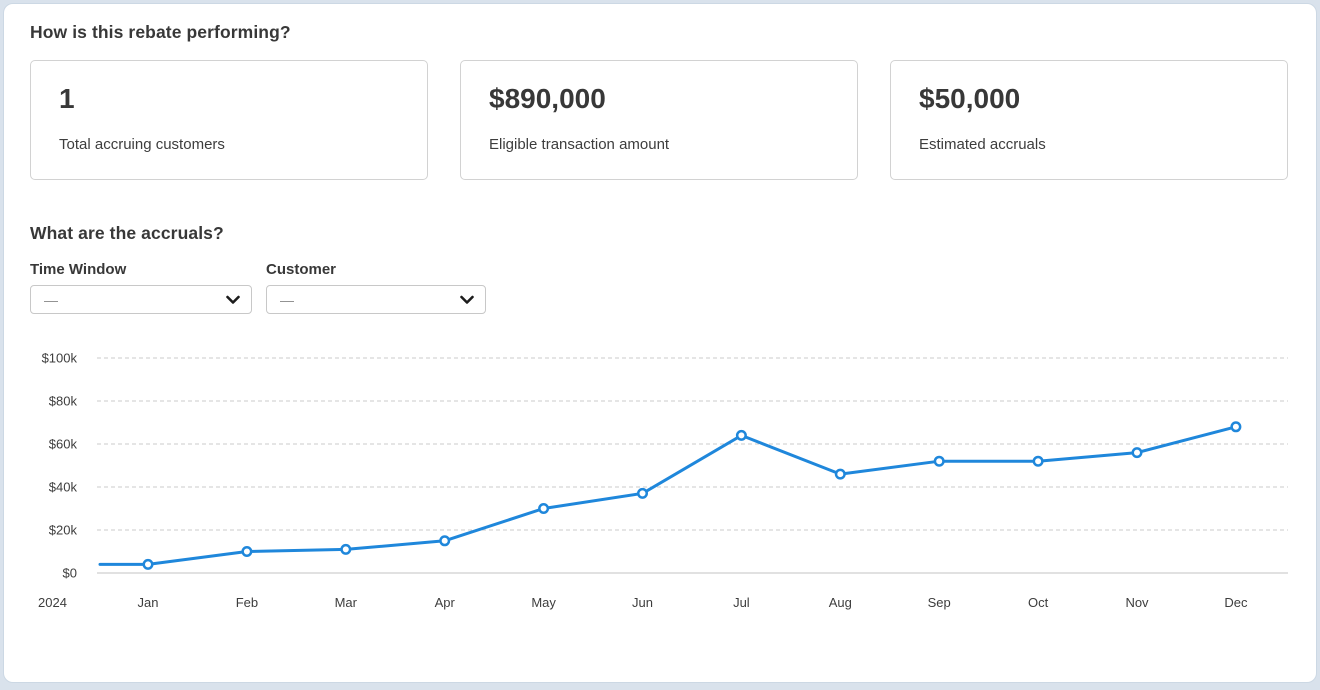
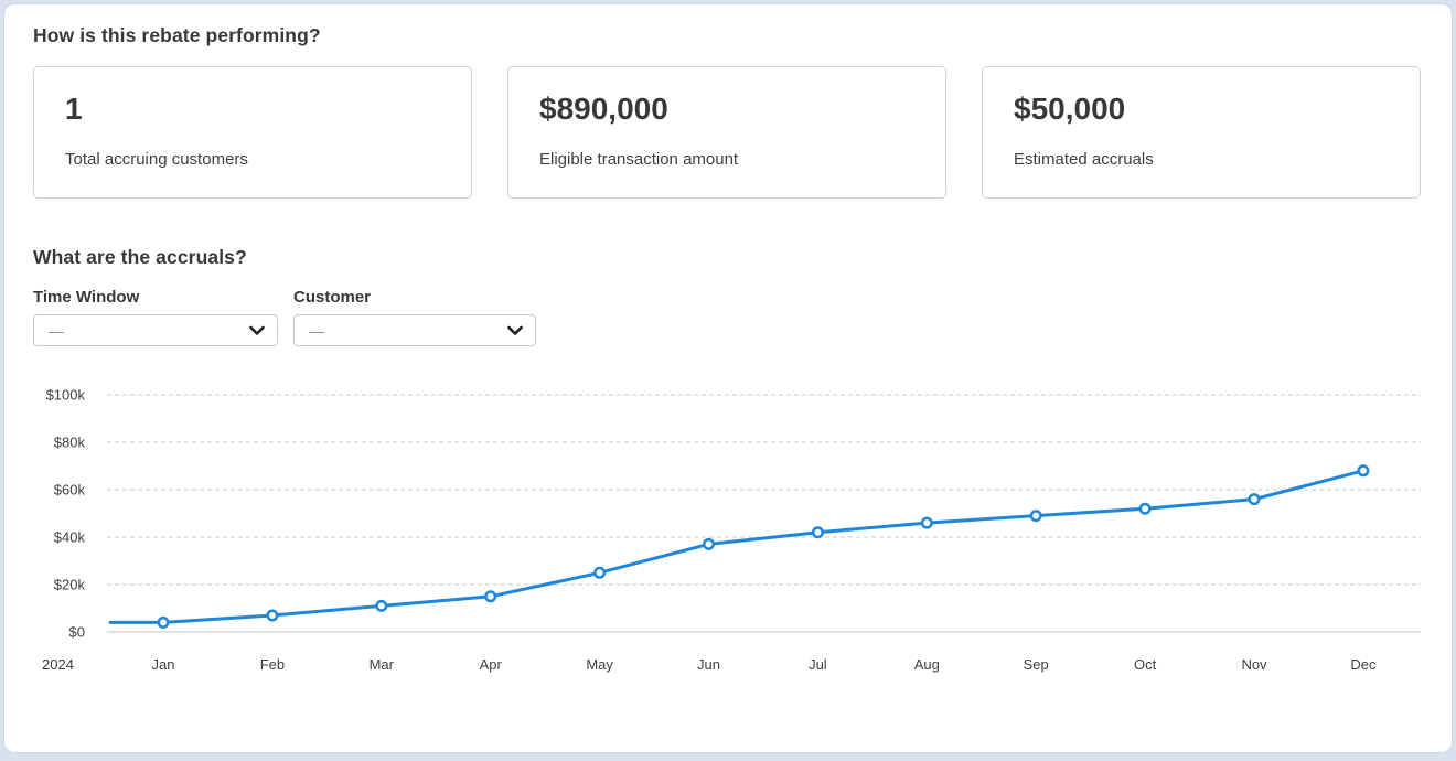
Feb: $10k -> $7k
May: $30k -> $25k
Jul: $64k -> $42k
Sep: $52k -> $49k
